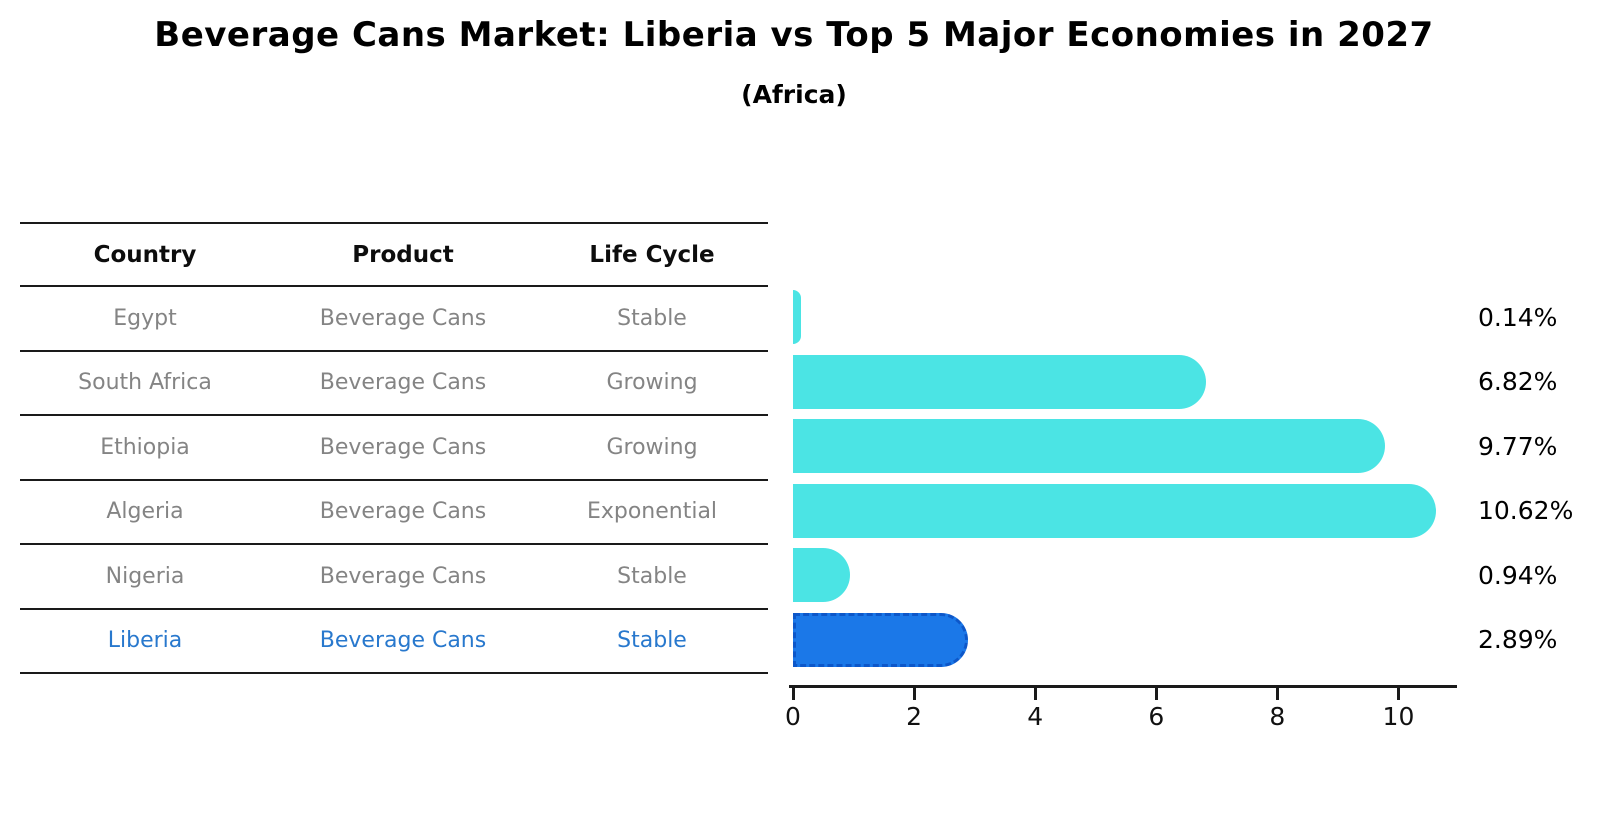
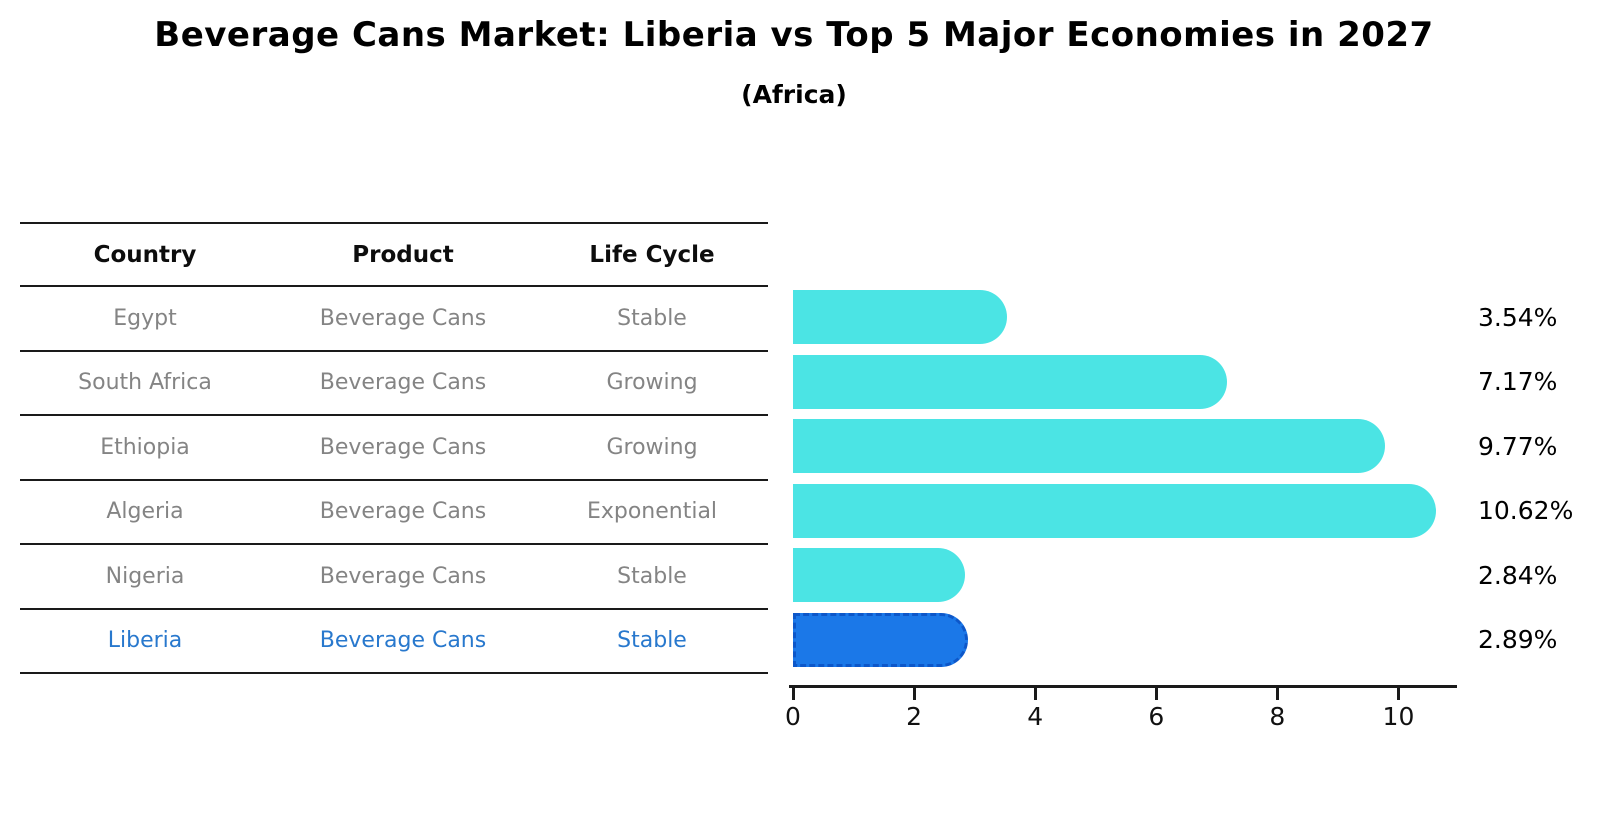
Egypt: 0.14% -> 3.54%
South Africa: 6.82% -> 7.17%
Nigeria: 0.94% -> 2.84%
